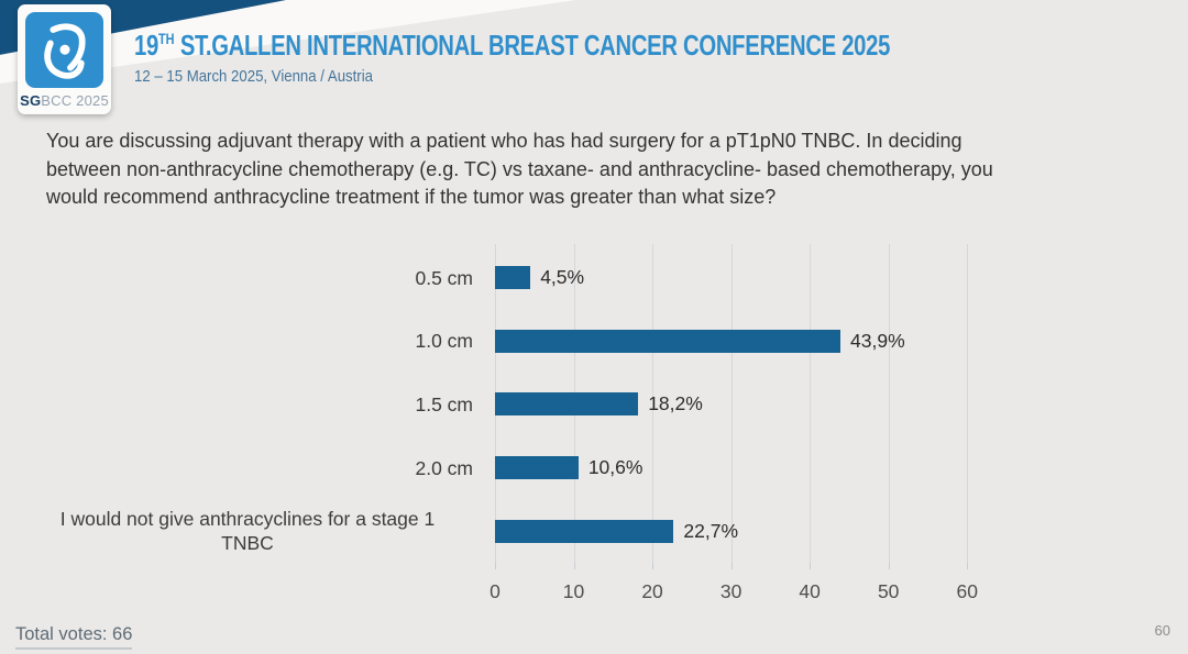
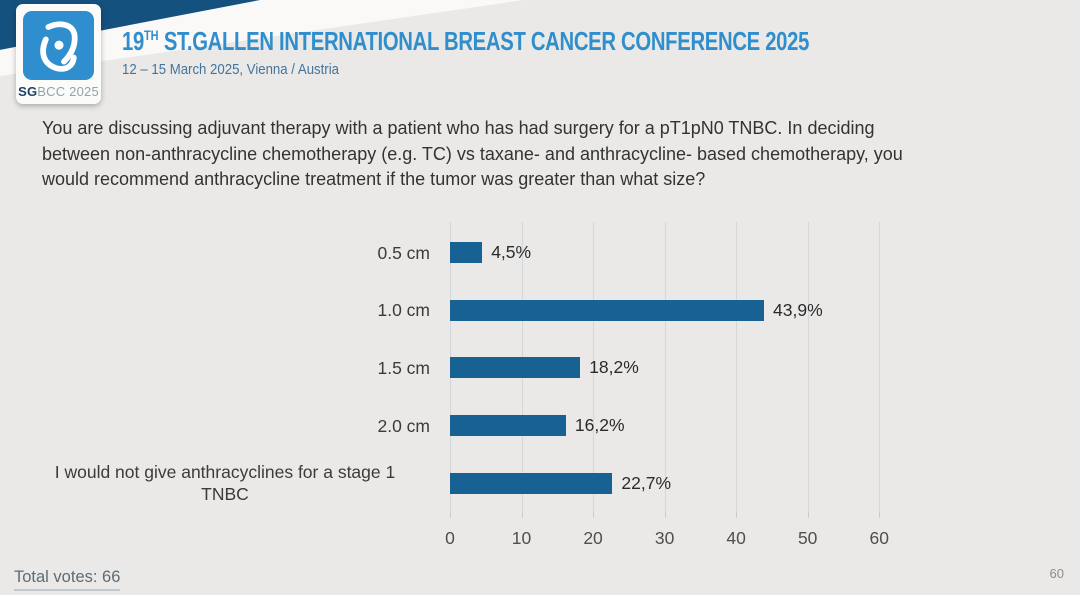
2.0 cm: 10,6% -> 16,2%
